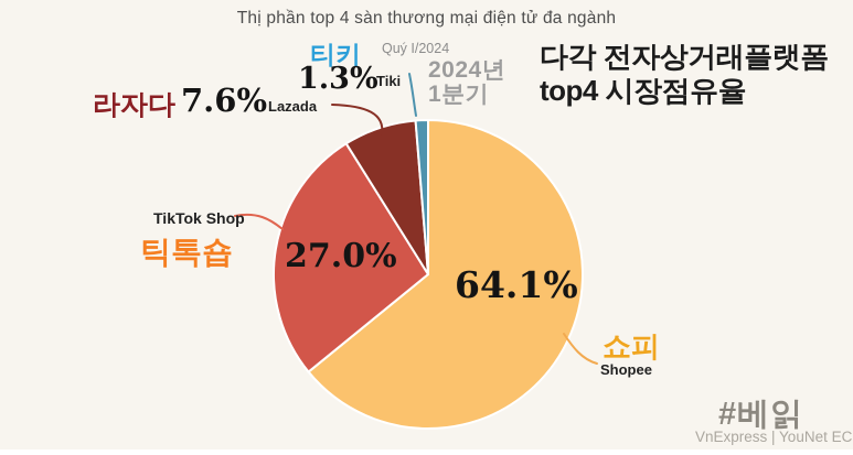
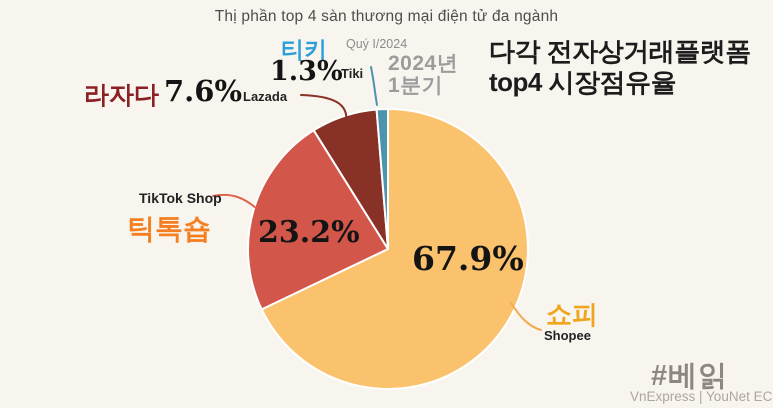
Shopee: 64.1% -> 67.9%
TikTok Shop: 27.0% -> 23.2%
